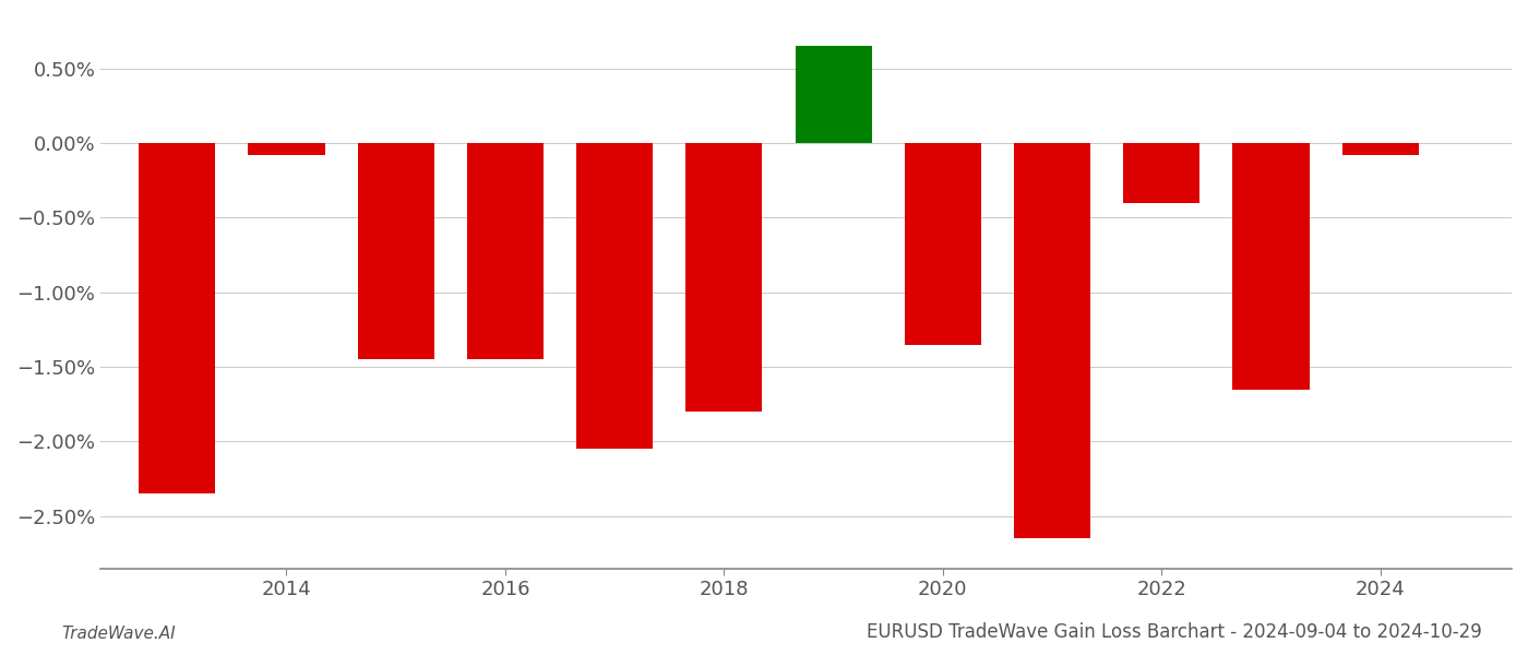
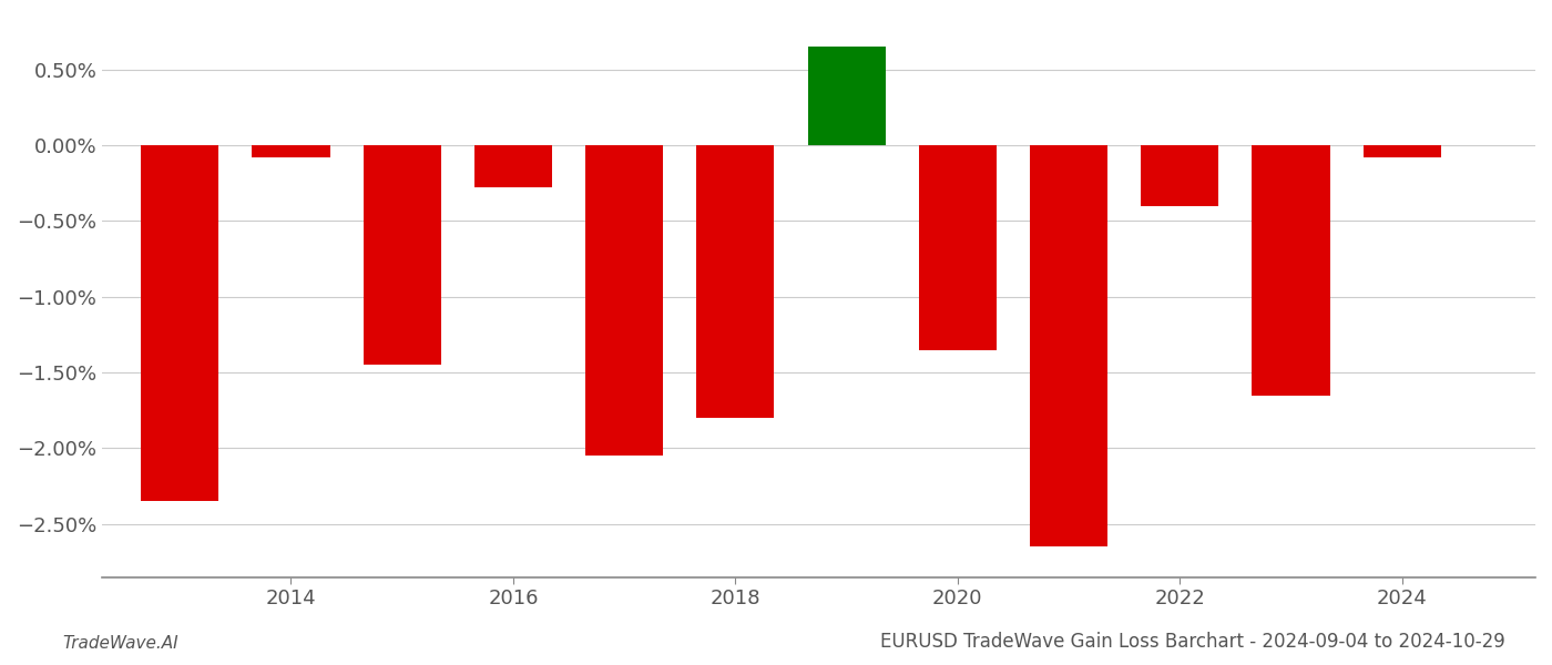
2016: -1.45% -> -0.28%
